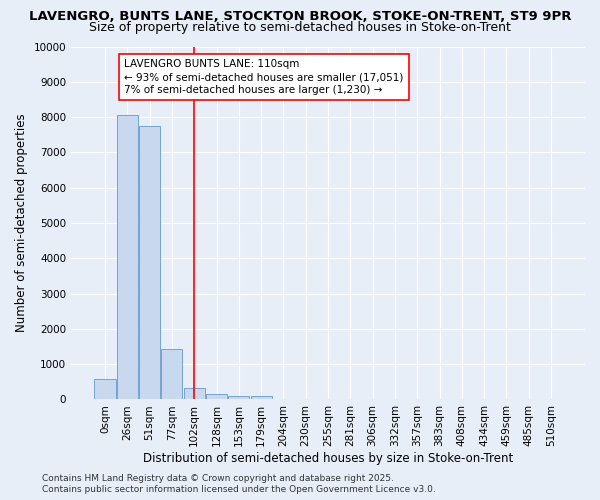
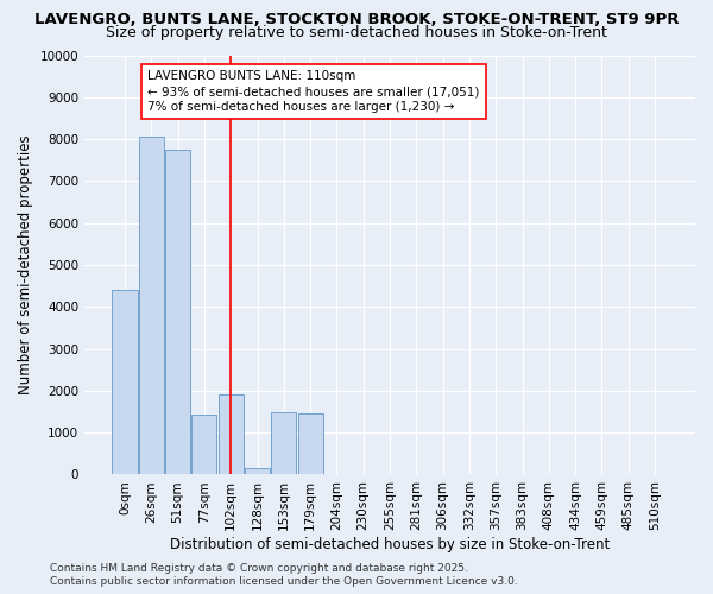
0sqm: 580 -> 4400
102sqm: 330 -> 1900
153sqm: 100 -> 1500
179sqm: 90 -> 1450
